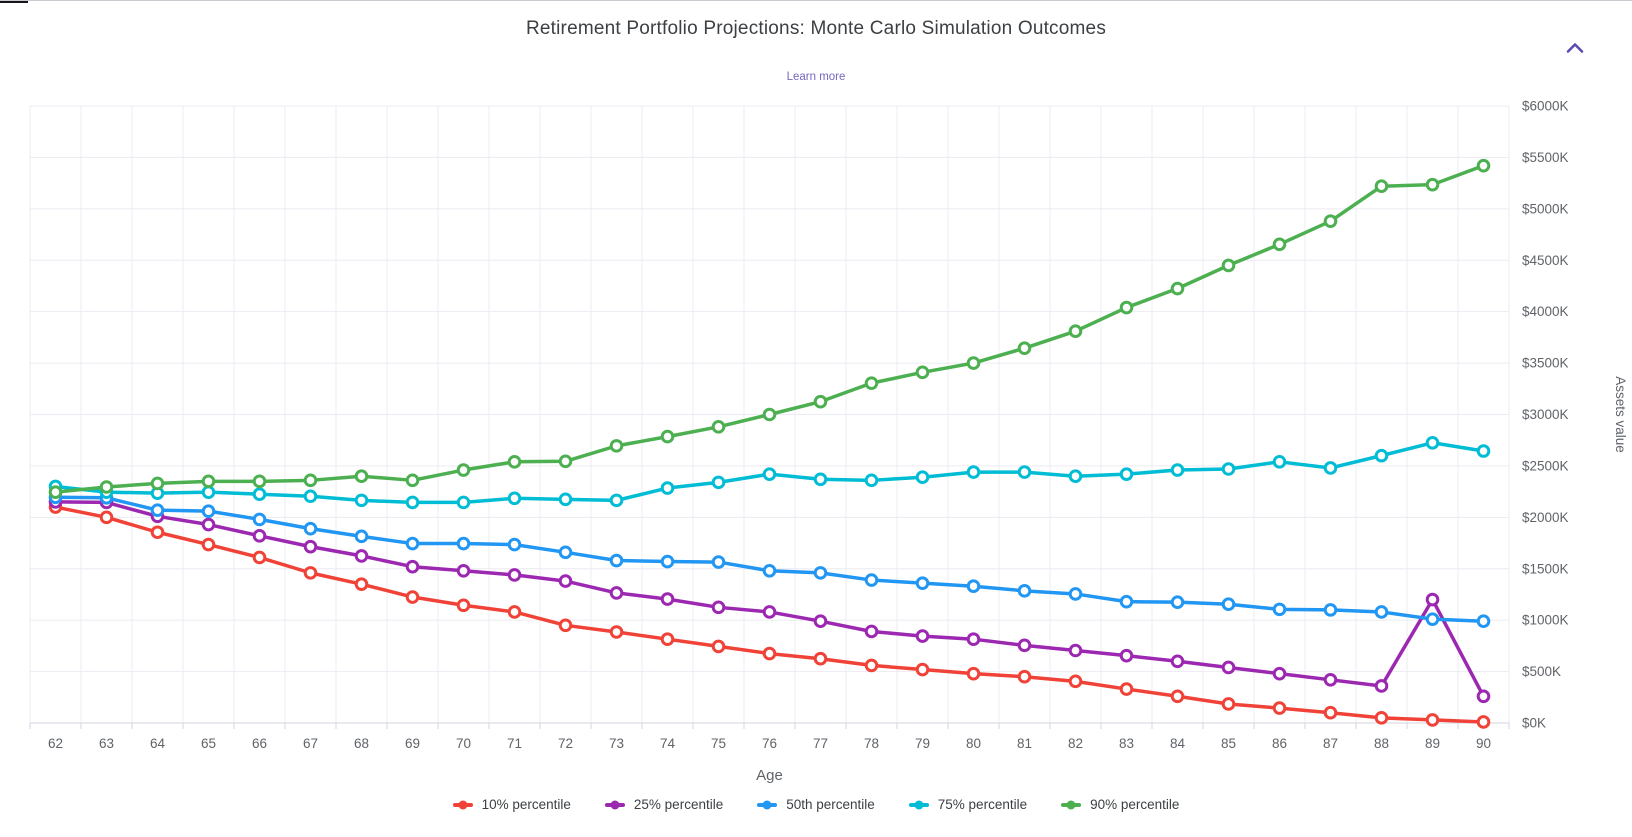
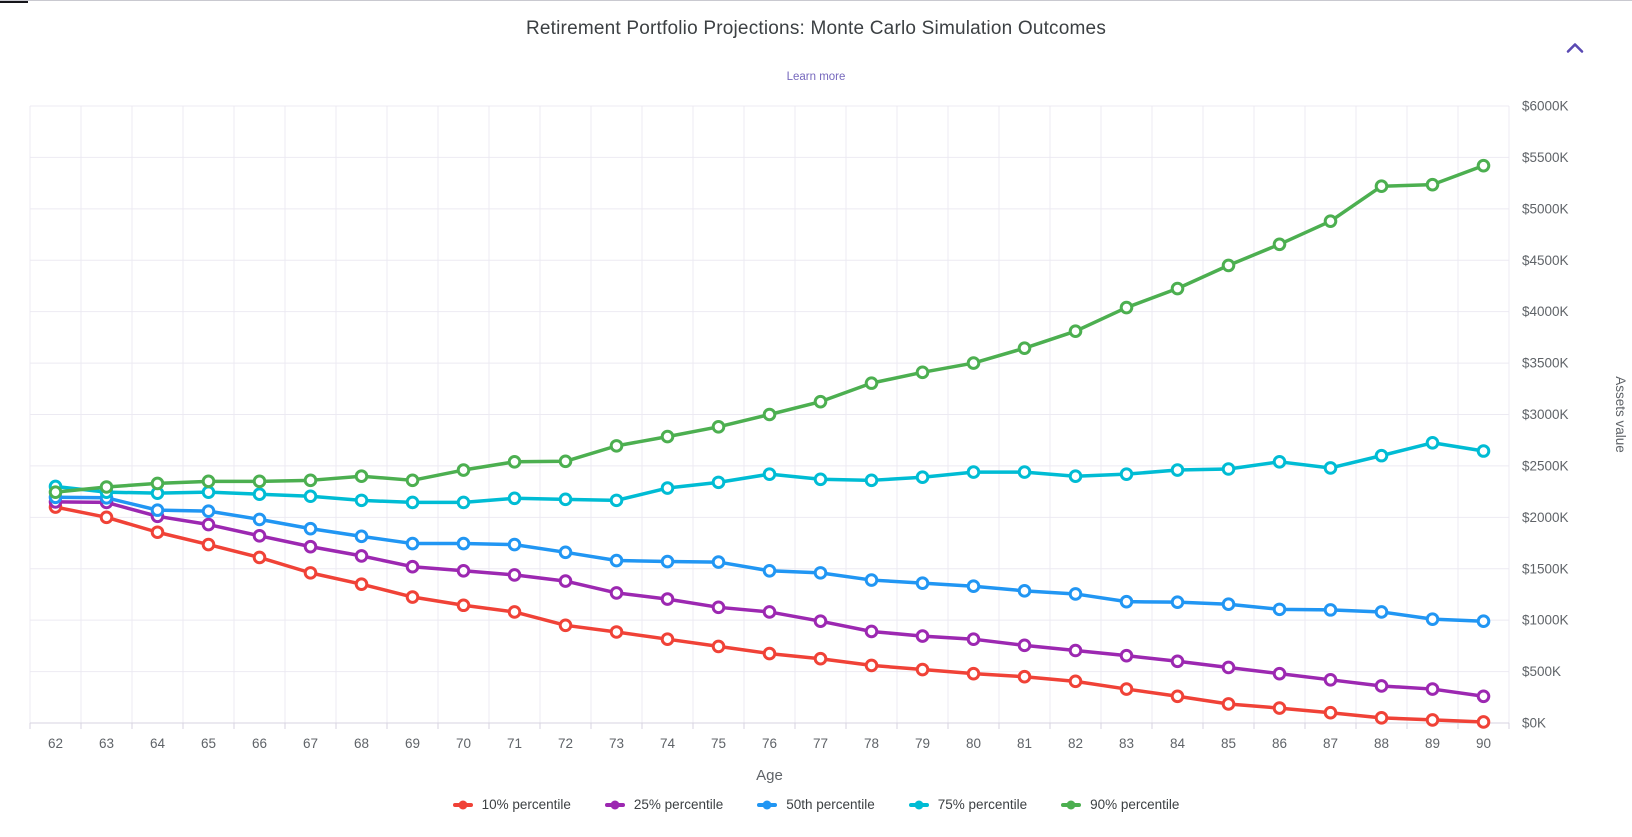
25% percentile/89: $1200K -> $330K
